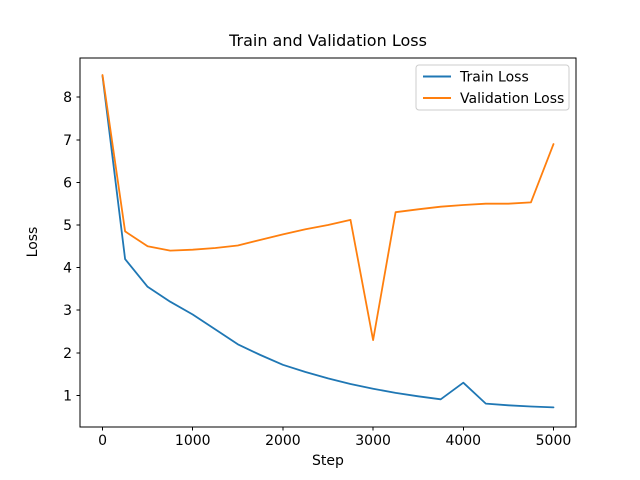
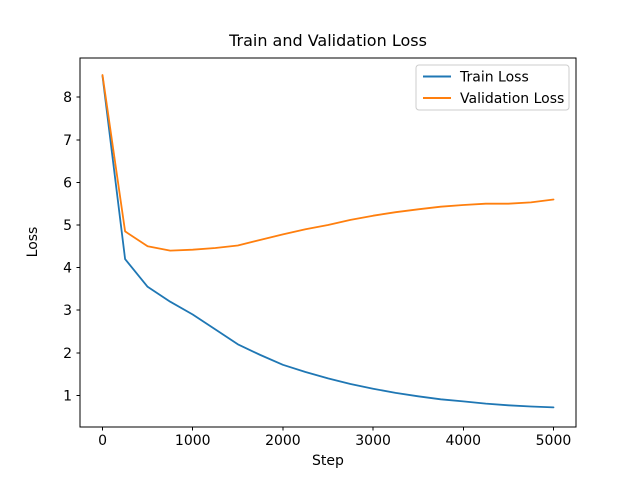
Validation Loss/3000: 2.3 -> 5.2
Train Loss/4000: 1.3 -> 0.9
Validation Loss/5000: 6.9 -> 5.6
